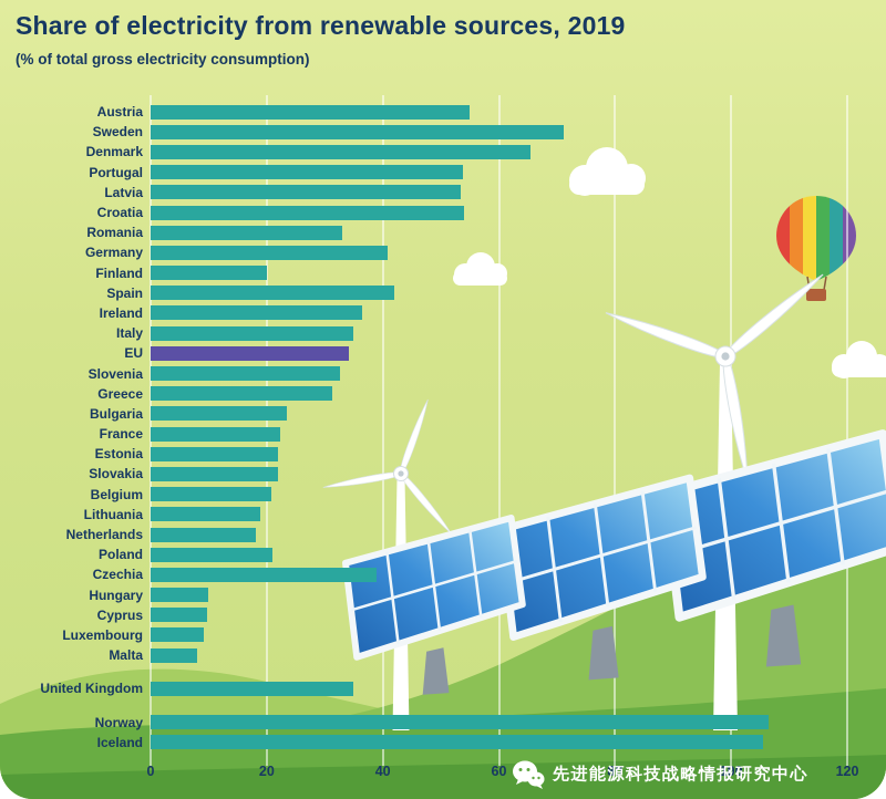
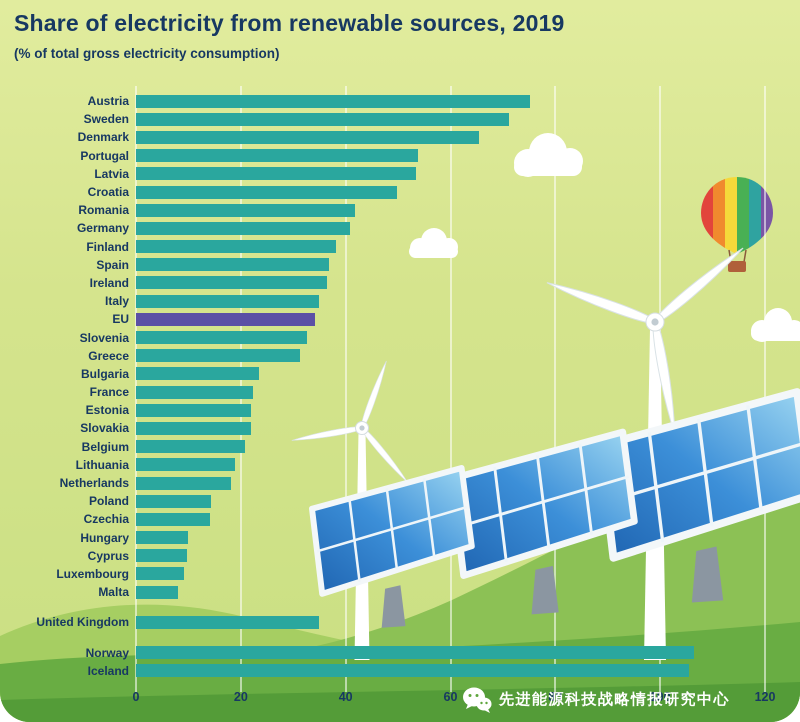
Austria: 55 -> 75
Croatia: 54 -> 50
Romania: 33 -> 42
Finland: 20 -> 38
Spain: 42 -> 37
Poland: 21 -> 14
Czechia: 39 -> 14
